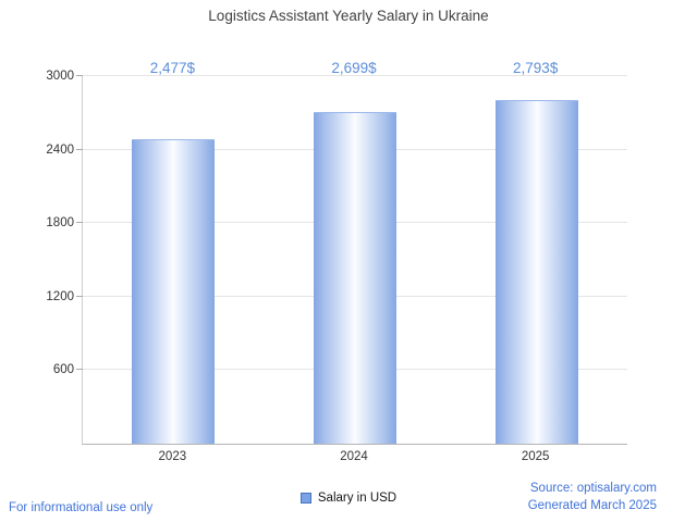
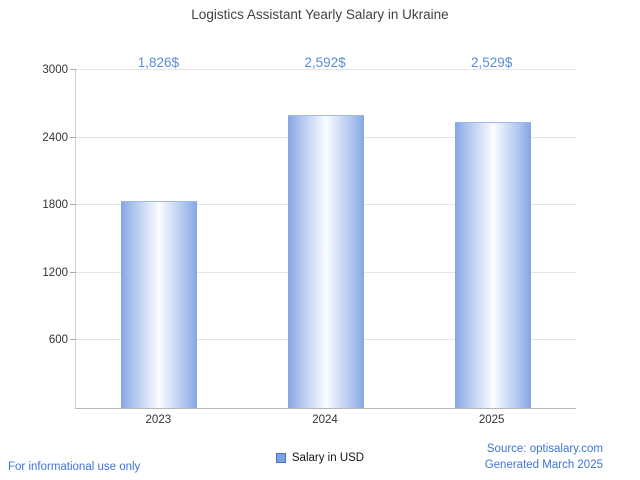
2023: 2,477 -> 1,826
2024: 2,699 -> 2,592
2025: 2,793 -> 2,529
